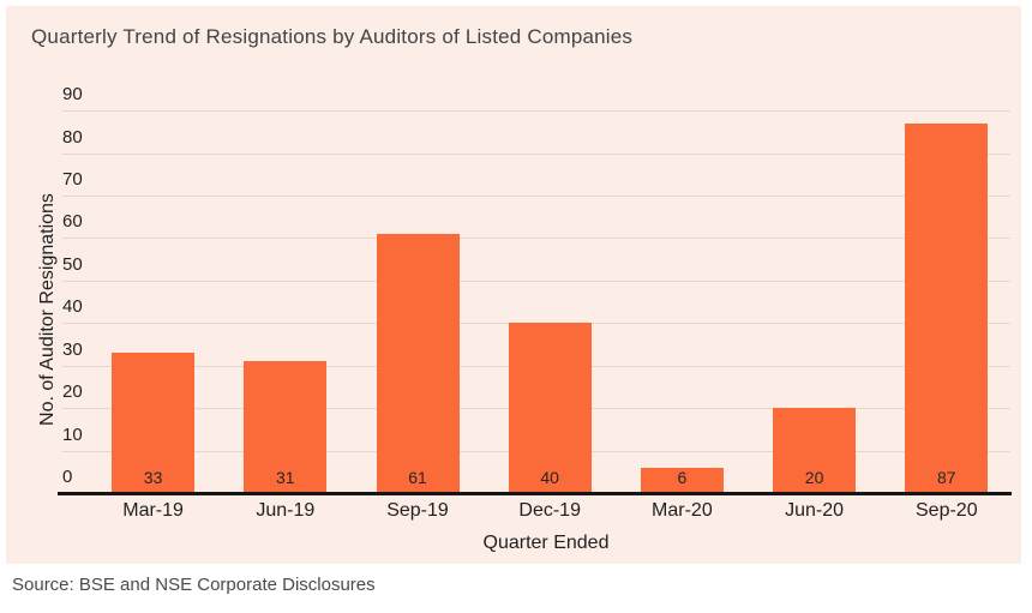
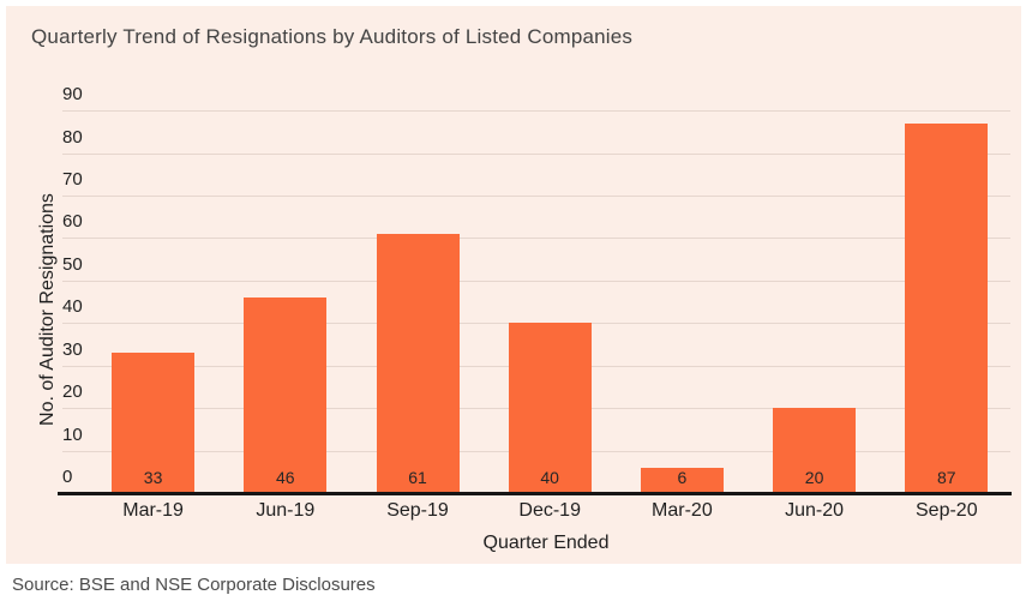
Jun-19: 31 -> 46
